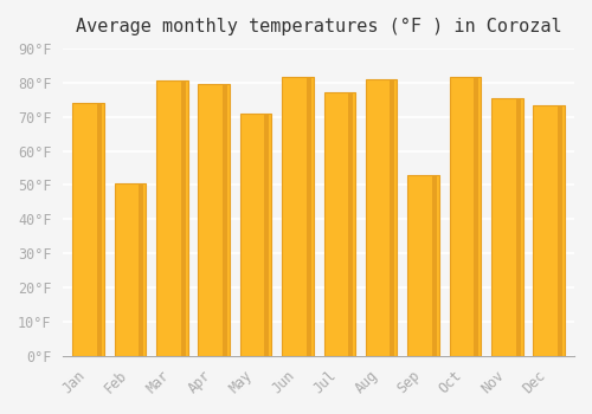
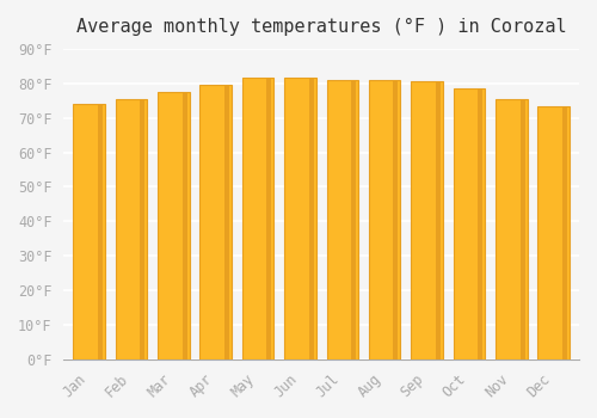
Feb: 50.5°F -> 75.5°F
Mar: 80.5°F -> 77.5°F
May: 71.0°F -> 81.5°F
Jul: 77.0°F -> 81.0°F
Sep: 53.0°F -> 80.5°F
Oct: 81.5°F -> 78.5°F
